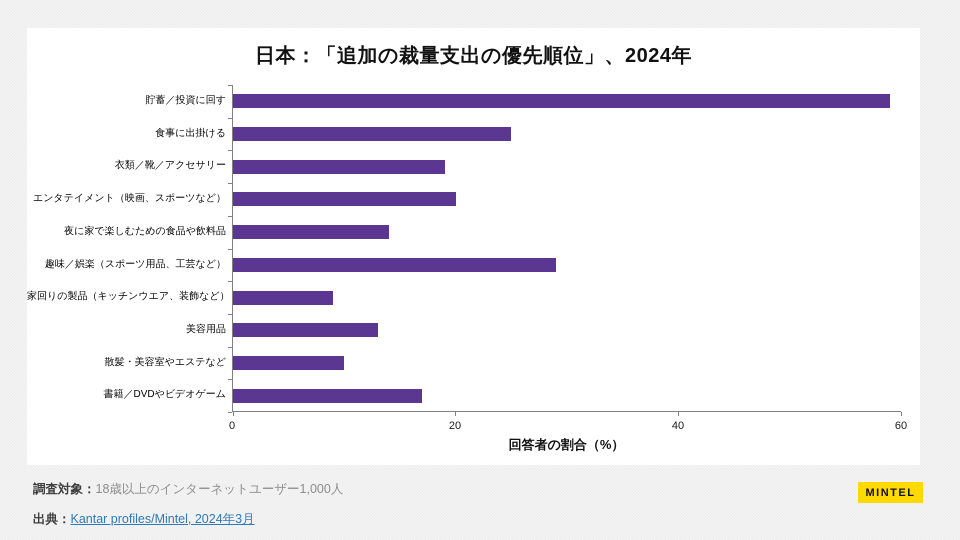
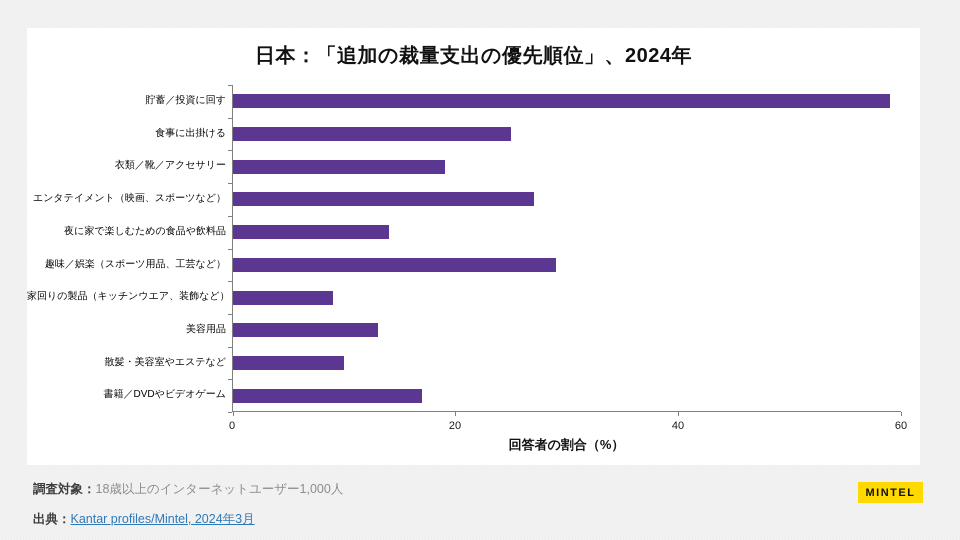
エンタテイメント（映画、スポーツなど）: 20 -> 27
